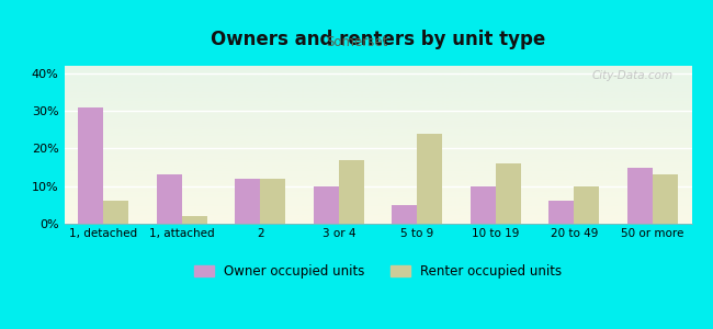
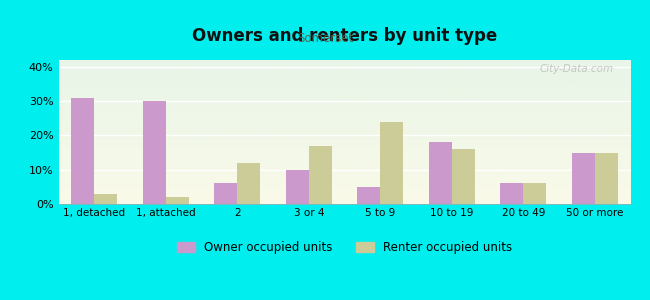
Renter occupied units/1, detached: 6% -> 3%
Owner occupied units/1, attached: 13% -> 30%
Owner occupied units/2: 12% -> 6%
Owner occupied units/10 to 19: 10% -> 18%
Renter occupied units/20 to 49: 10% -> 6%
Renter occupied units/50 or more: 13% -> 15%
